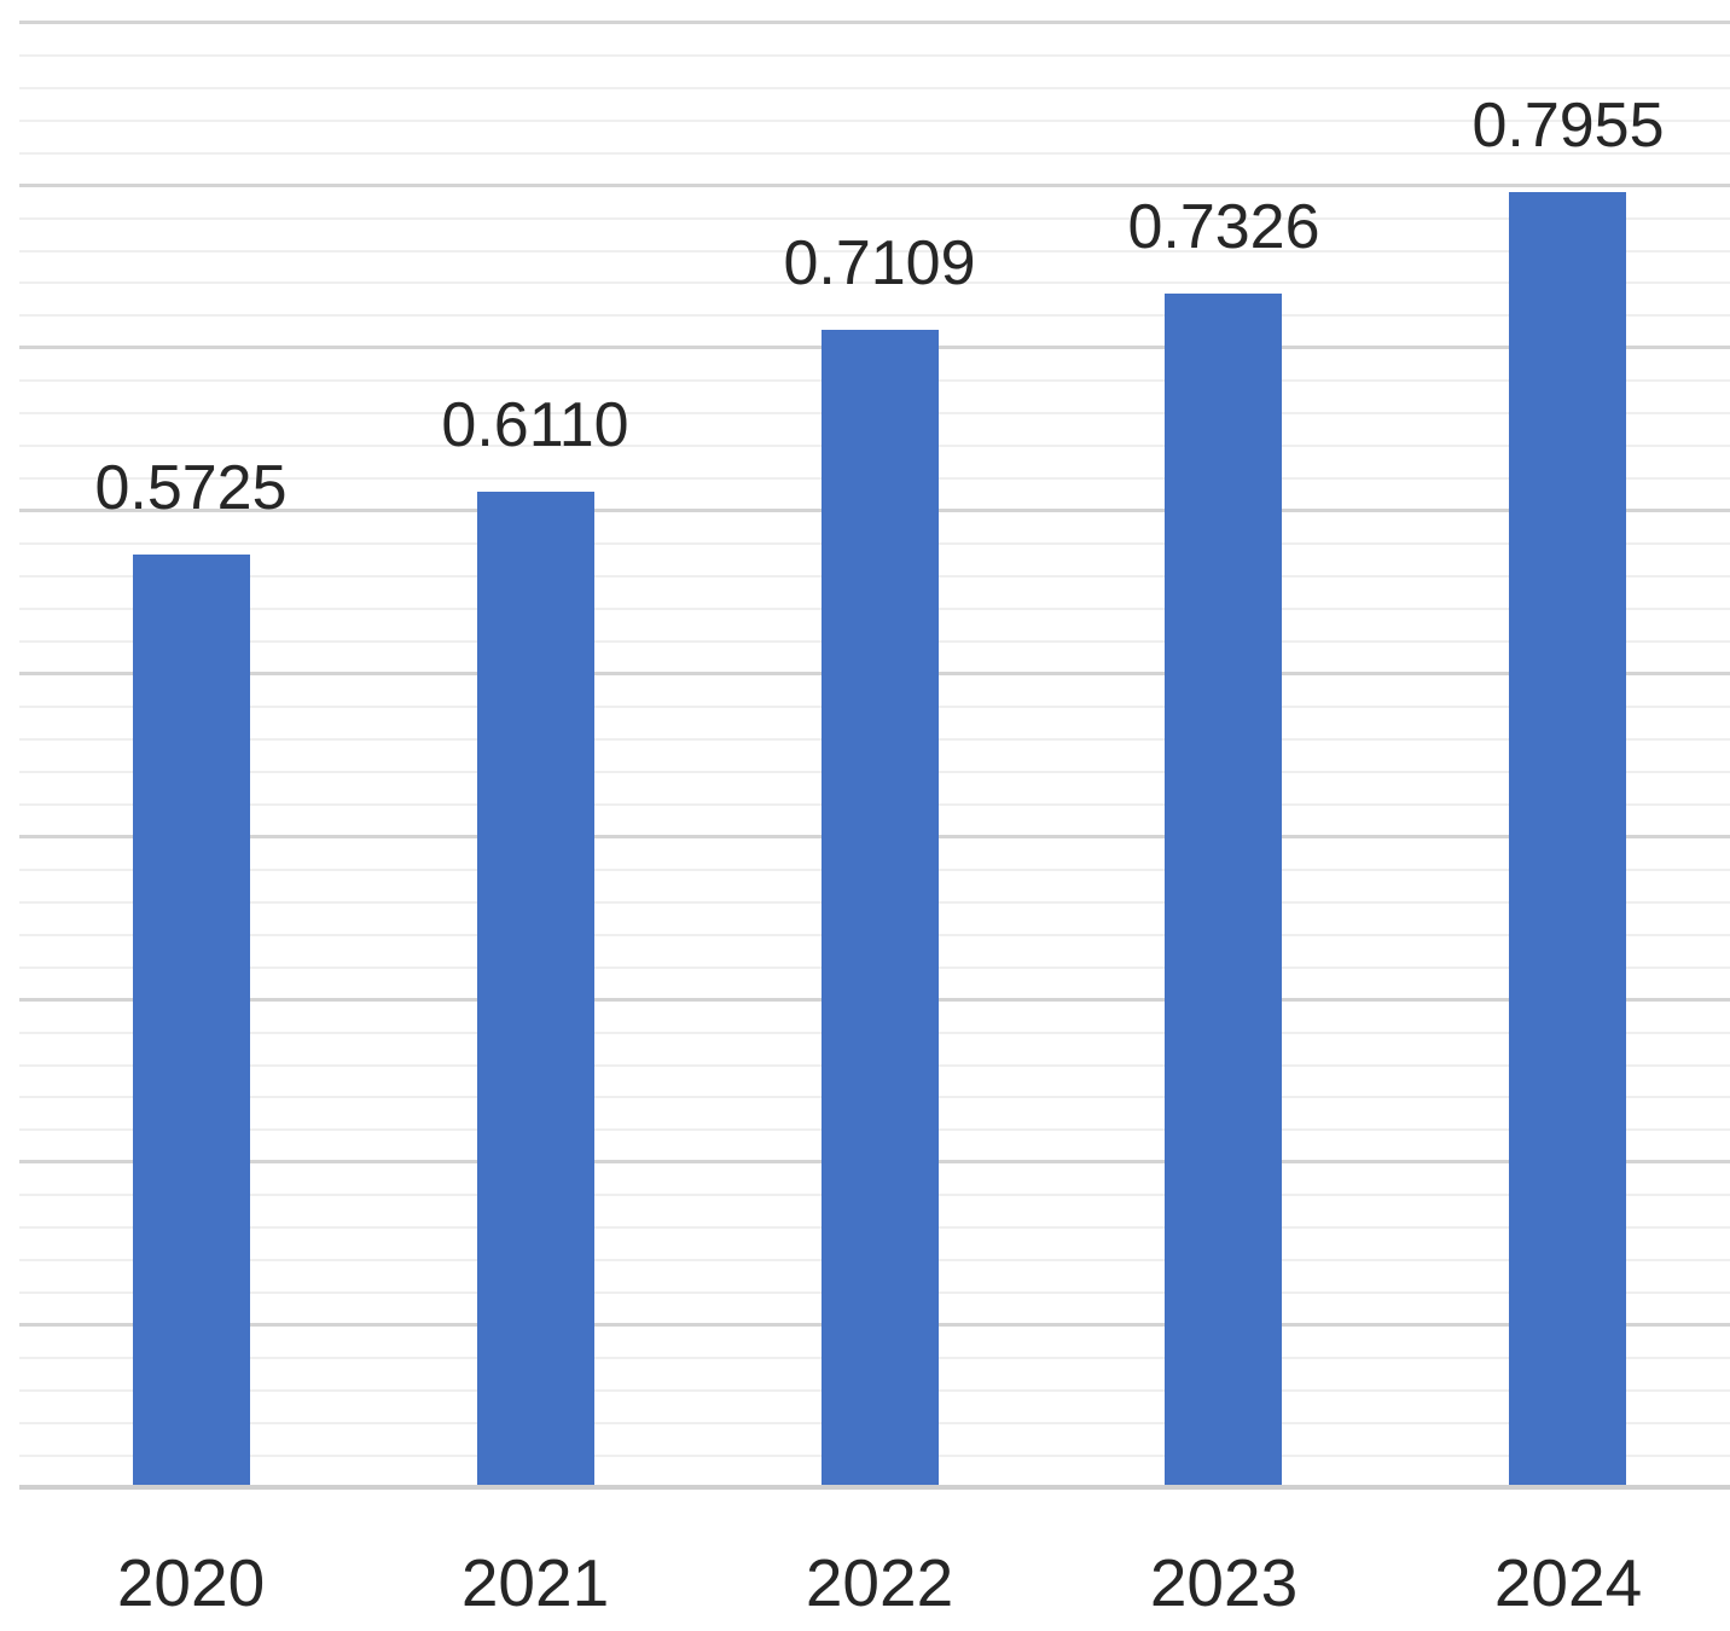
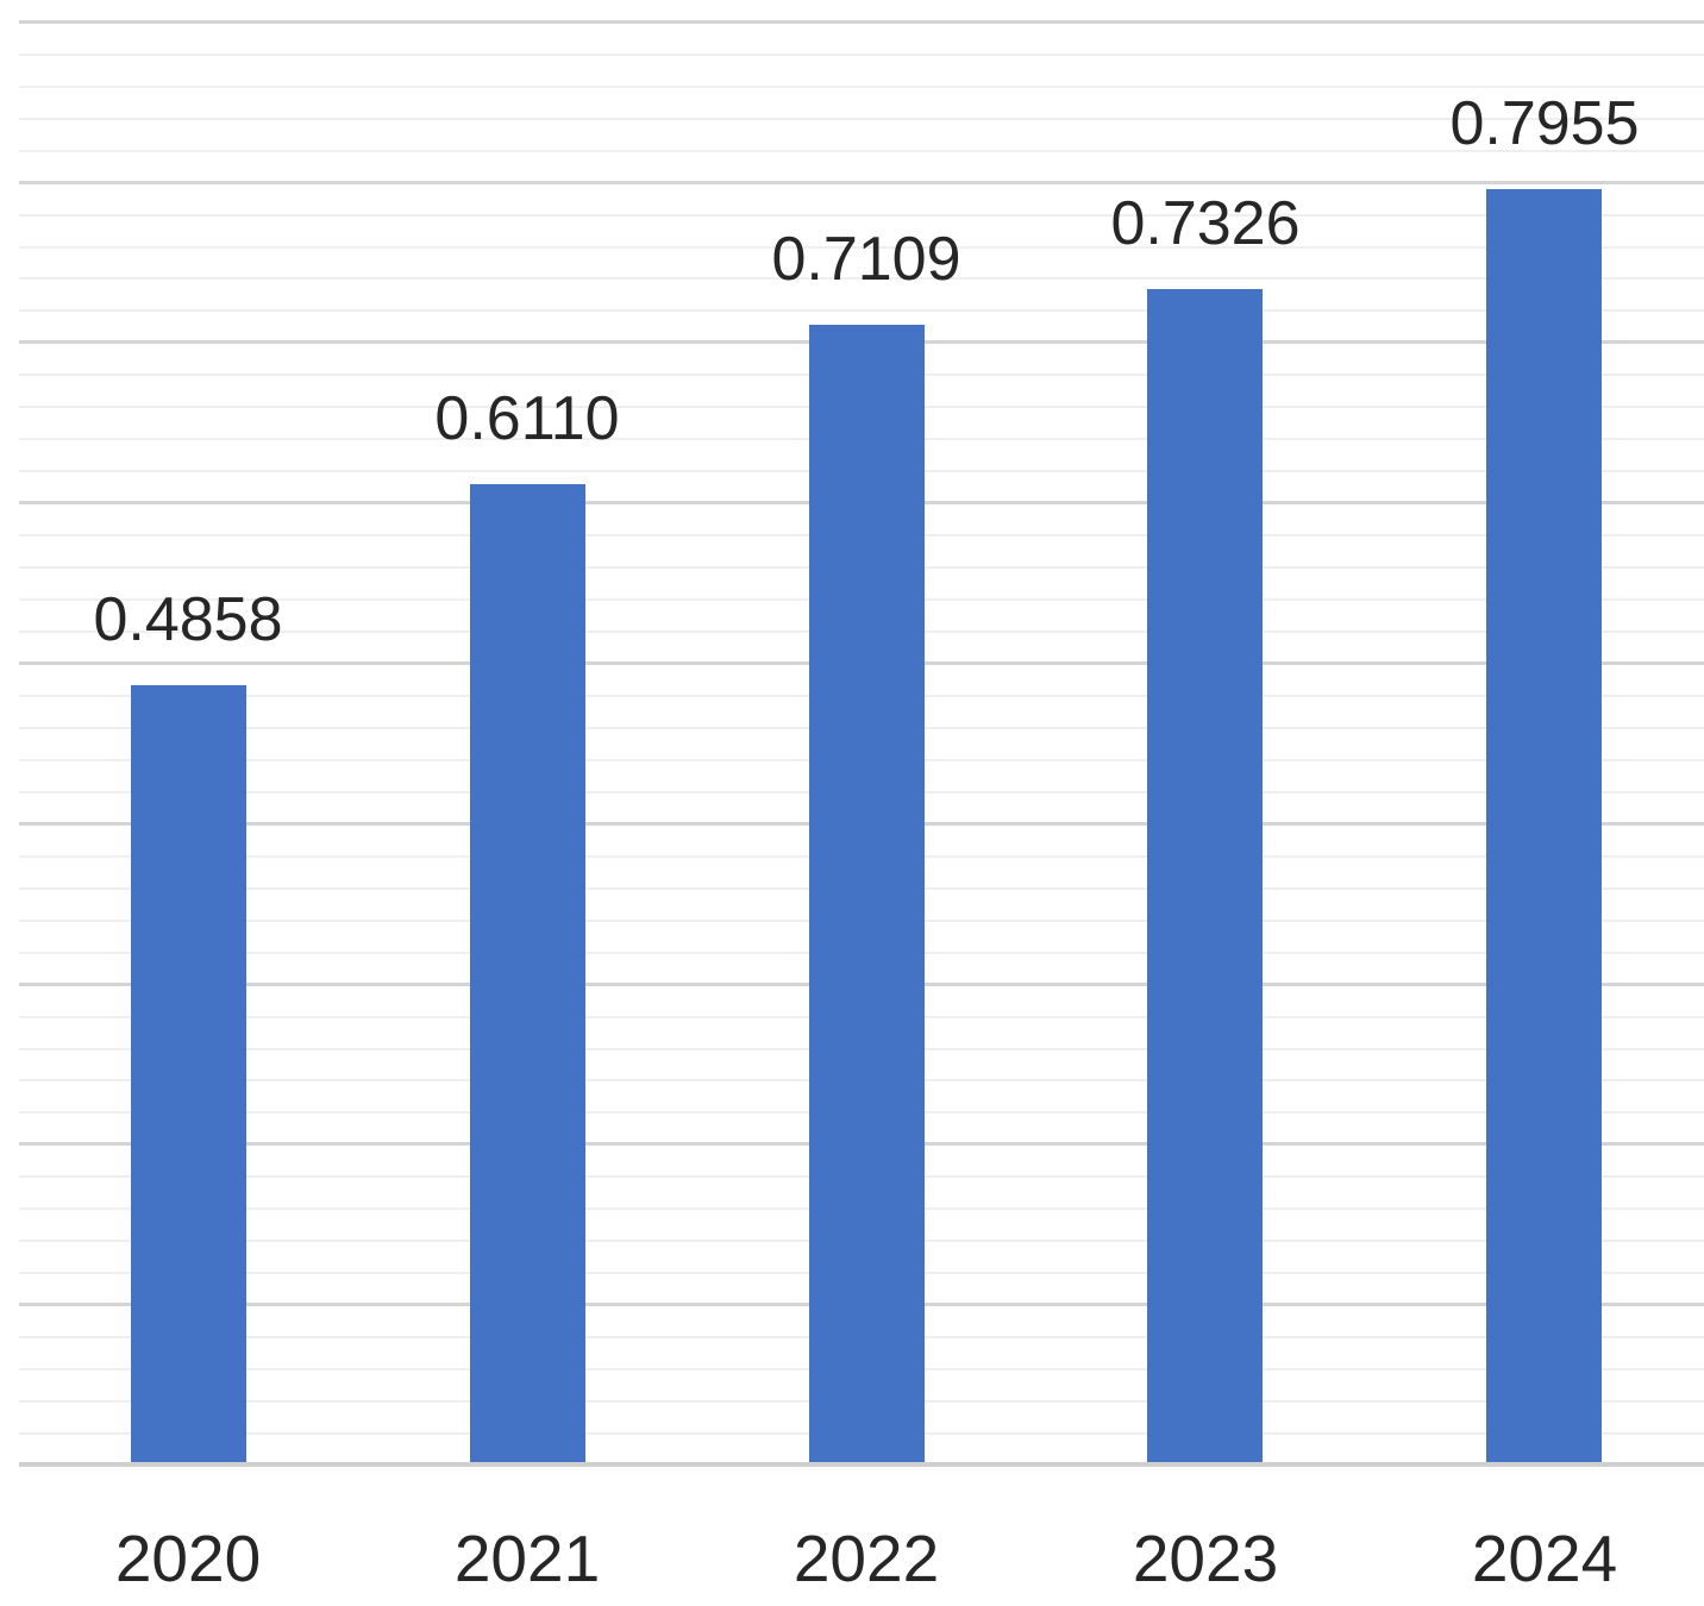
2020: 0.5725 -> 0.4858
